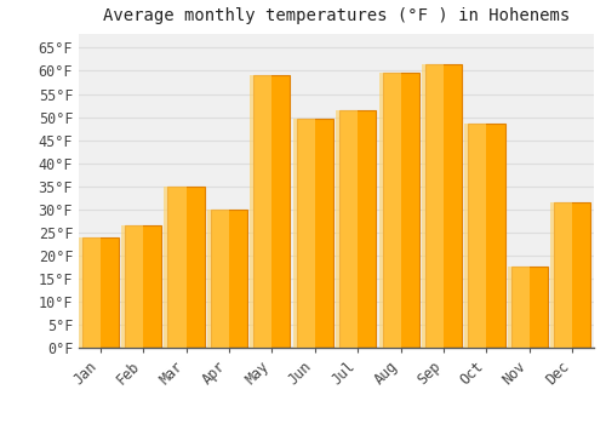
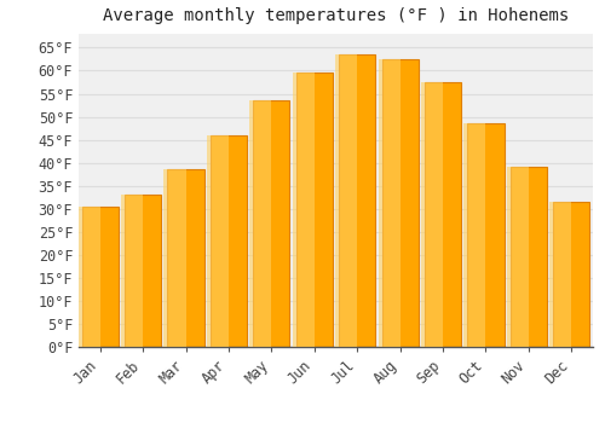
Jan: 24.0°F -> 30.5°F
Feb: 26.5°F -> 33.0°F
Mar: 35.0°F -> 38.5°F
Apr: 30.0°F -> 46.0°F
May: 59.0°F -> 53.5°F
Jun: 49.5°F -> 59.5°F
Jul: 51.5°F -> 63.5°F
Aug: 59.5°F -> 62.5°F
Sep: 61.5°F -> 57.5°F
Nov: 17.5°F -> 39.0°F
